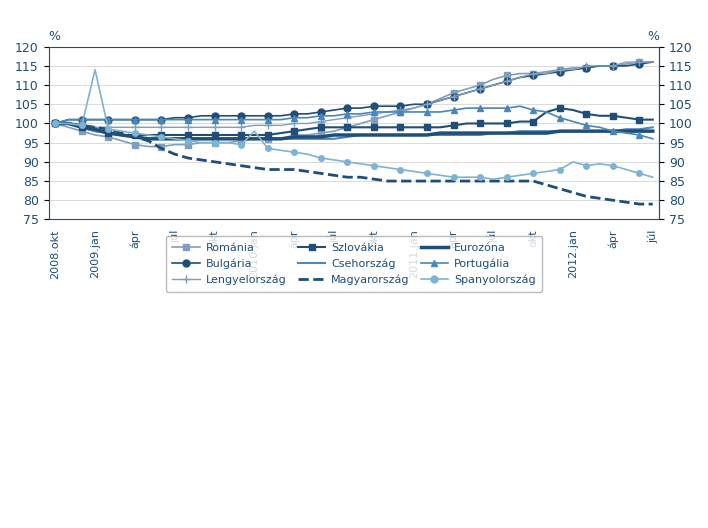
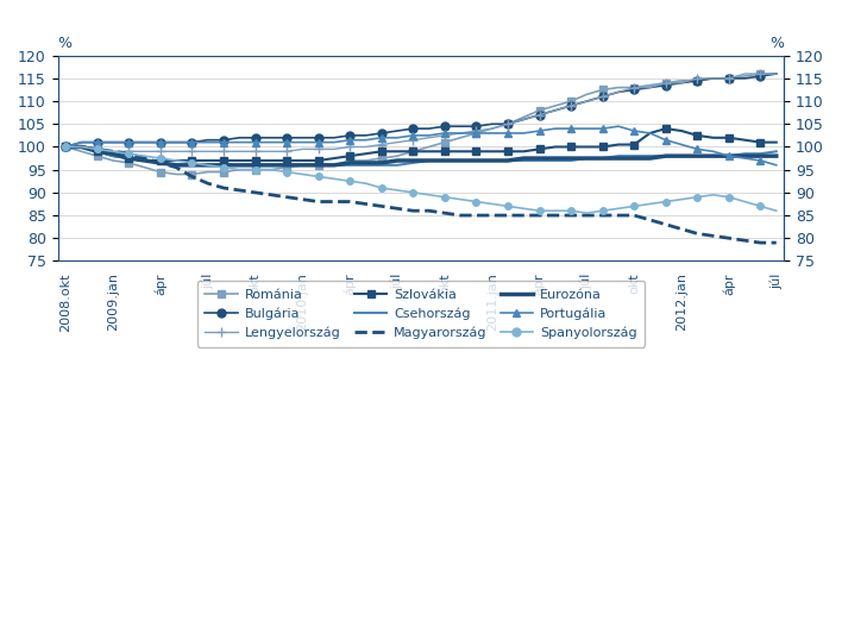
Spanyolország/2009.jan: 114.0 -> 99.0
Spanyolország/2010.jan: 98.0 -> 94.0
Spanyolország/2012.jan: 90.0 -> 88.5
